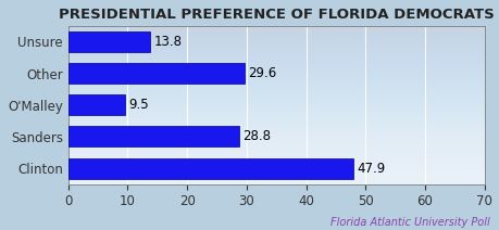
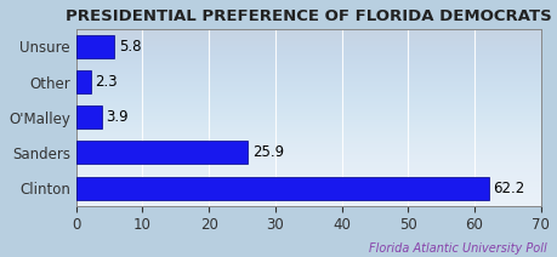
Unsure: 13.8 -> 5.8
Other: 29.6 -> 2.3
O'Malley: 9.5 -> 3.9
Sanders: 28.8 -> 25.9
Clinton: 47.9 -> 62.2
